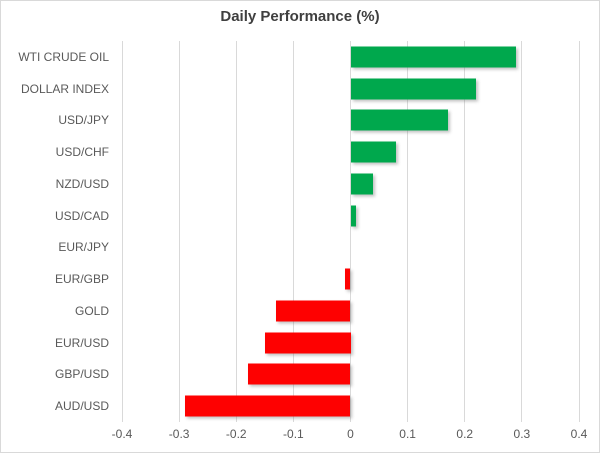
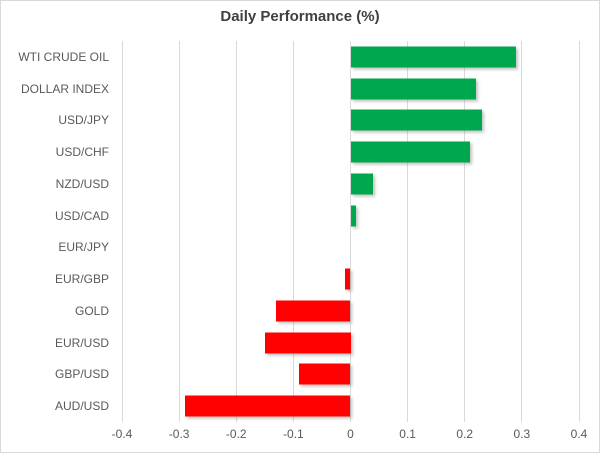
USD/JPY: 0.17 -> 0.23
USD/CHF: 0.08 -> 0.21
GBP/USD: -0.18 -> -0.09
